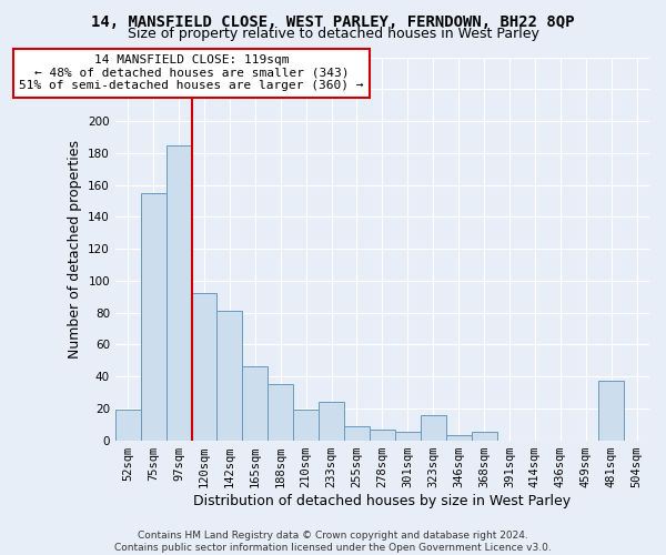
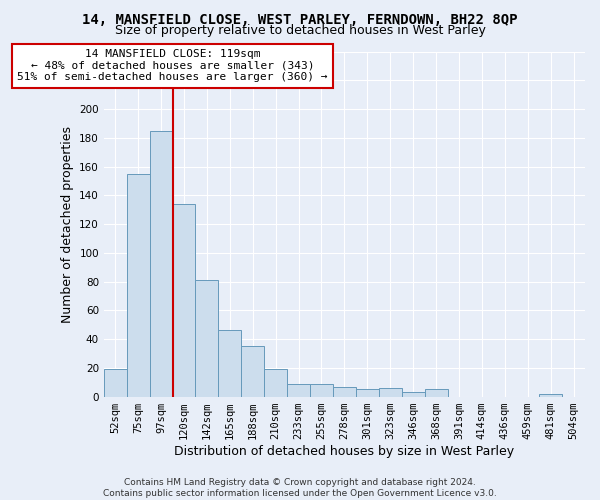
120sqm: 92 -> 134
233sqm: 24 -> 9
323sqm: 16 -> 6
481sqm: 37 -> 2
